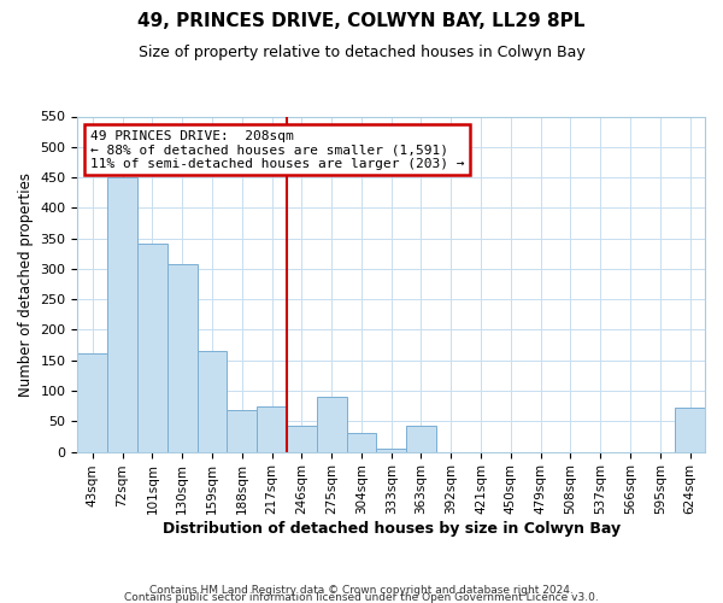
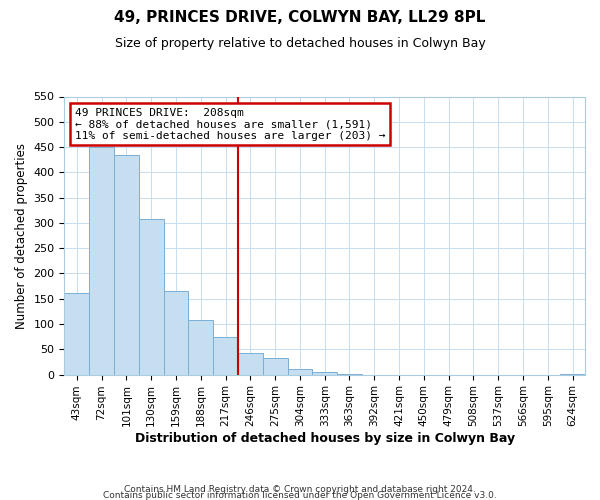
101sqm: 342 -> 435
188sqm: 68 -> 108
275sqm: 90 -> 33
304sqm: 30 -> 12
363sqm: 42 -> 1
624sqm: 72 -> 2
